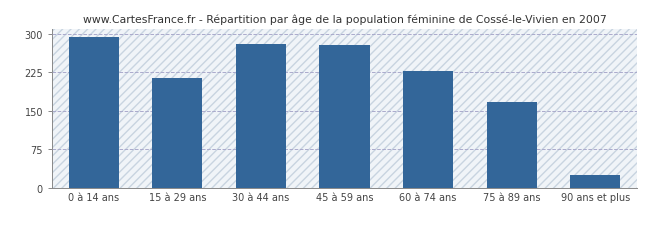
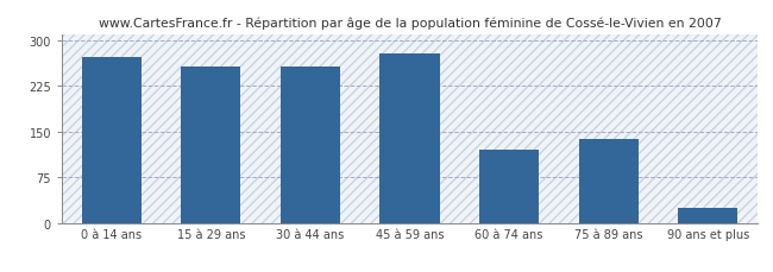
0 à 14 ans: 294 -> 272
15 à 29 ans: 215 -> 258
30 à 44 ans: 280 -> 258
60 à 74 ans: 228 -> 120
75 à 89 ans: 168 -> 138
